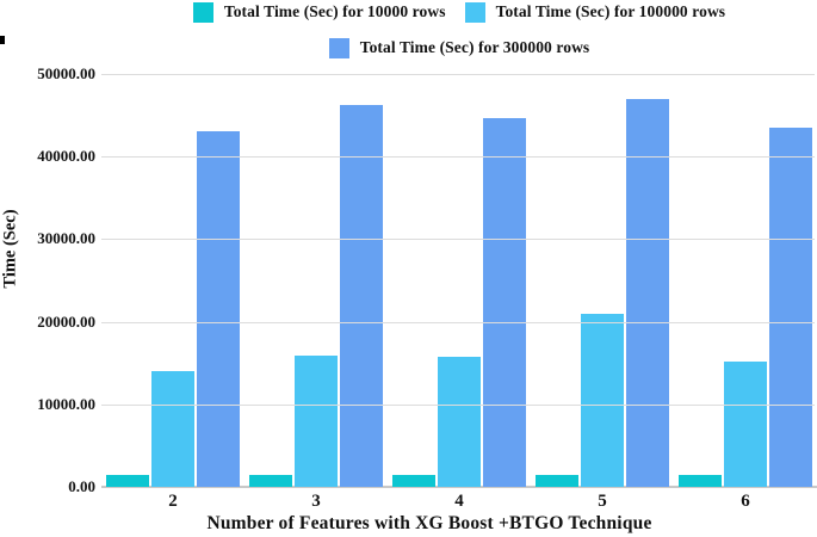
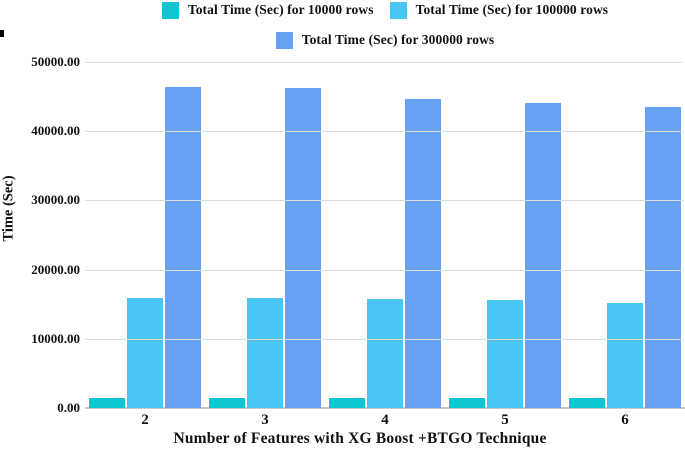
Total Time (Sec) for 100000 rows/2: 14000 -> 16000
Total Time (Sec) for 300000 rows/2: 43000 -> 46000
Total Time (Sec) for 100000 rows/5: 21000 -> 16000
Total Time (Sec) for 300000 rows/5: 47000 -> 44000
